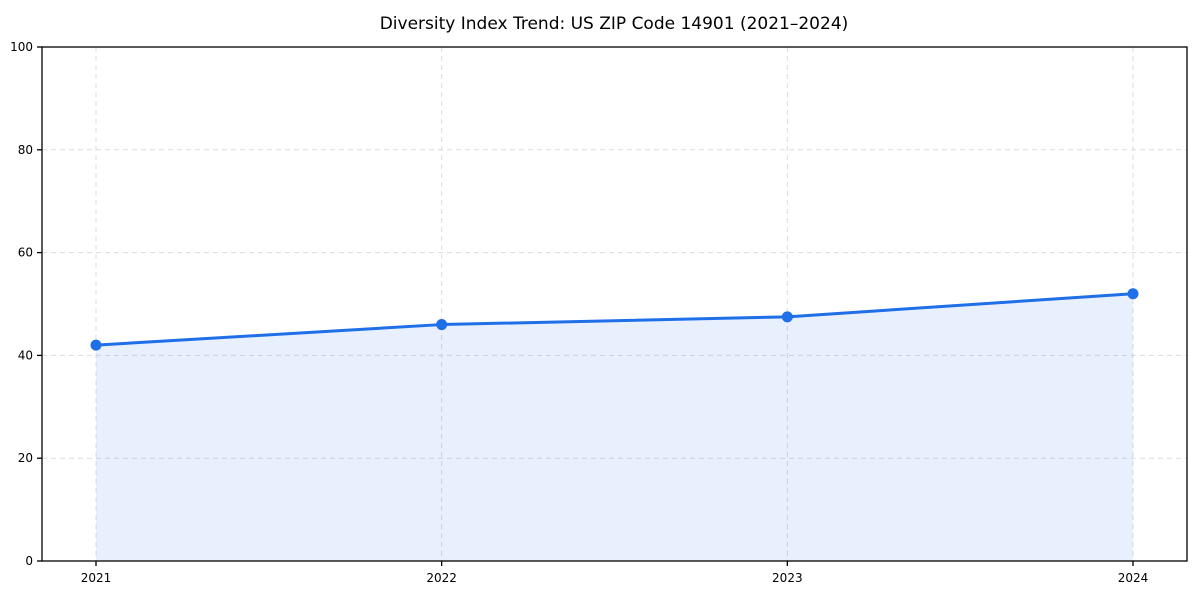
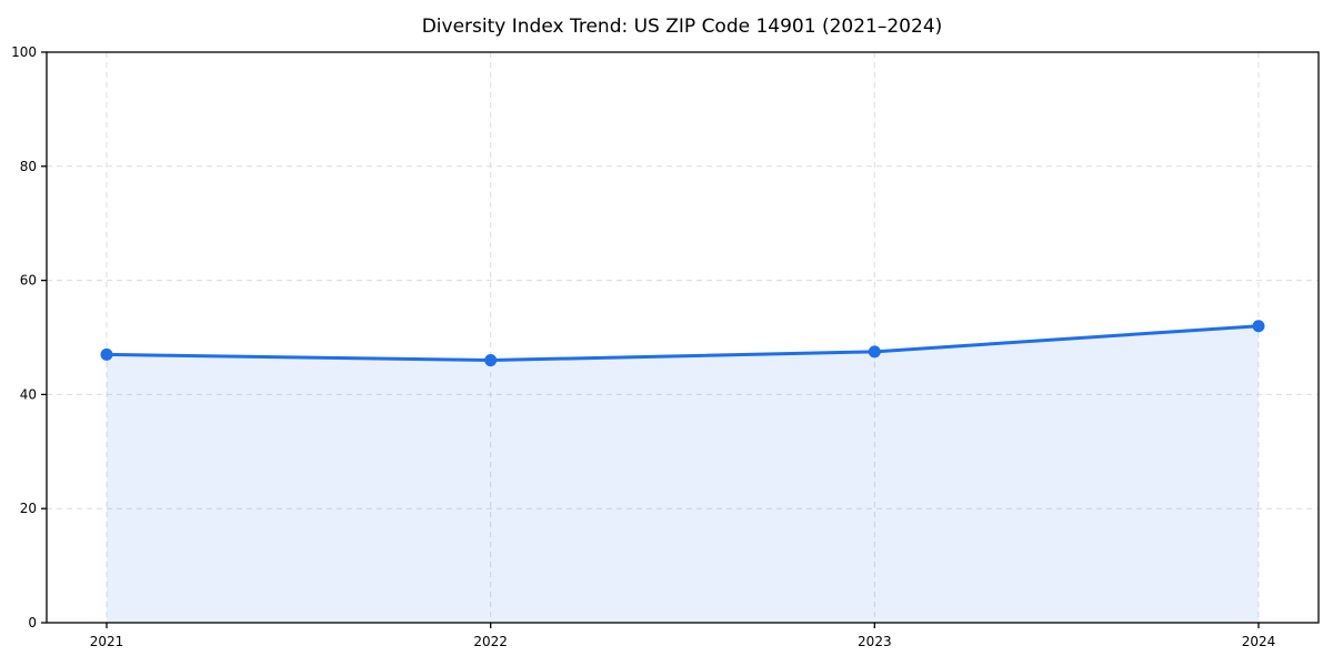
2021: 42 -> 47
